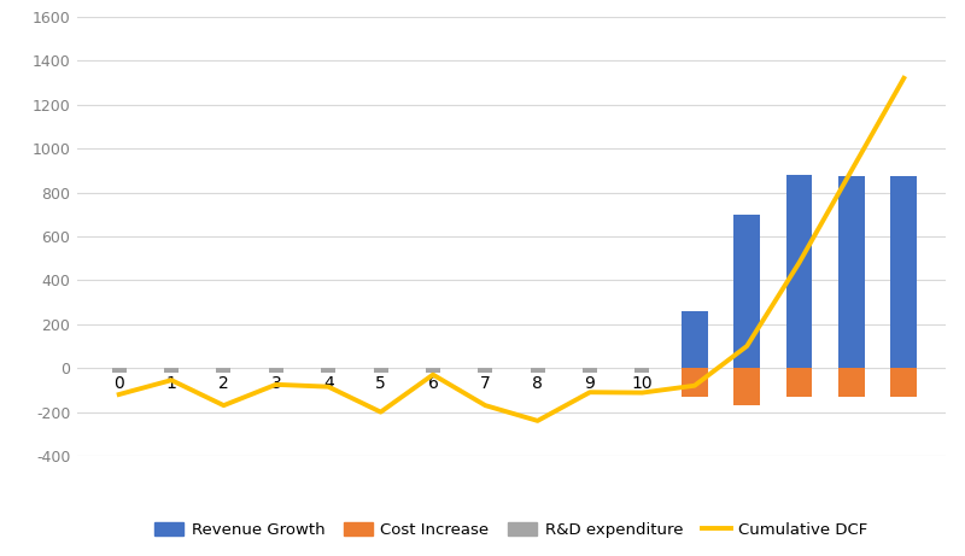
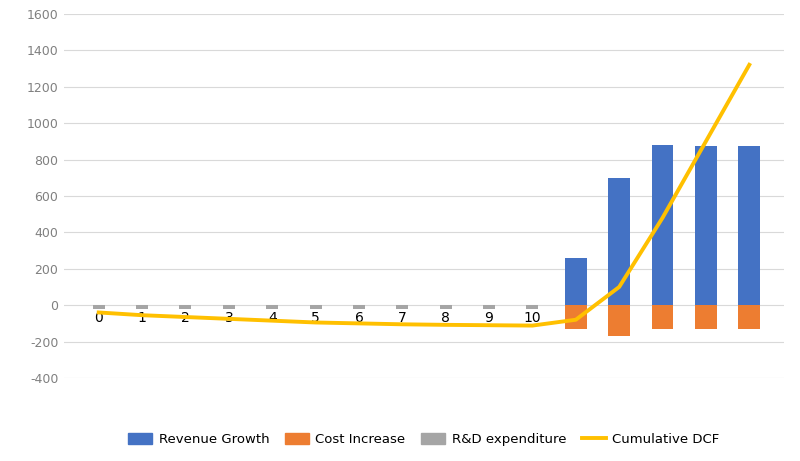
Cumulative DCF/0: -120 -> -40
Cumulative DCF/2: -170 -> -60
Cumulative DCF/5: -200 -> -100
Cumulative DCF/6: -30 -> -100
Cumulative DCF/7: -170 -> -100
Cumulative DCF/8: -240 -> -110
